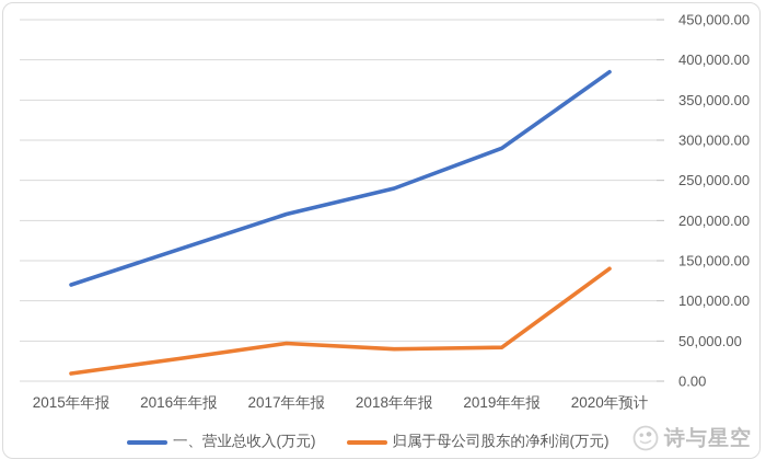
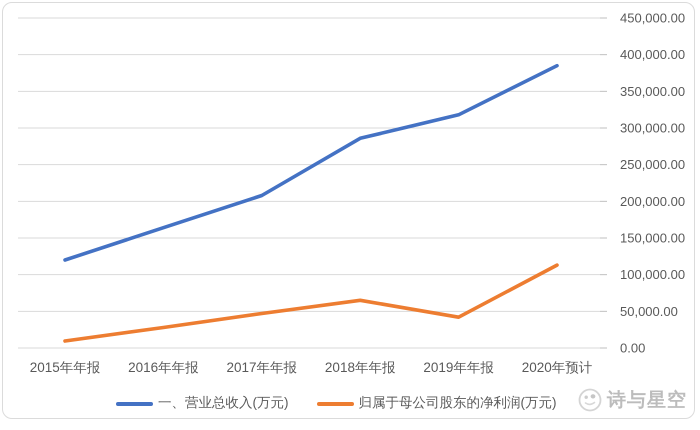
一、营业总收入(万元)/2018年年报: 240000 -> 290000
归属于母公司股东的净利润(万元)/2018年年报: 40000 -> 60000
一、营业总收入(万元)/2019年年报: 290000 -> 320000
归属于母公司股东的净利润(万元)/2020年预计: 140000 -> 110000
